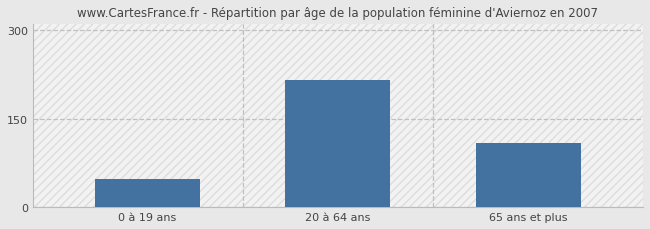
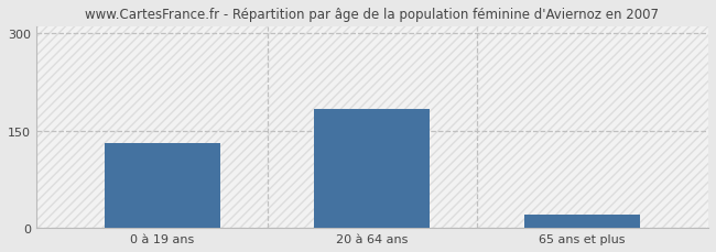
0 à 19 ans: 48 -> 130
20 à 64 ans: 216 -> 183
65 ans et plus: 108 -> 20
